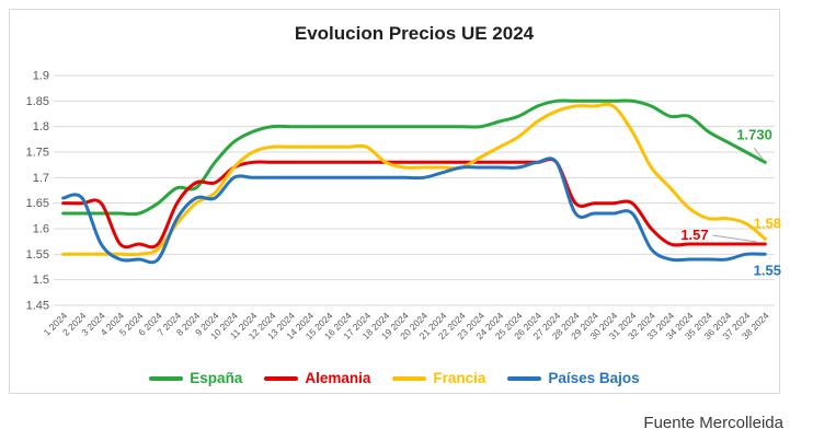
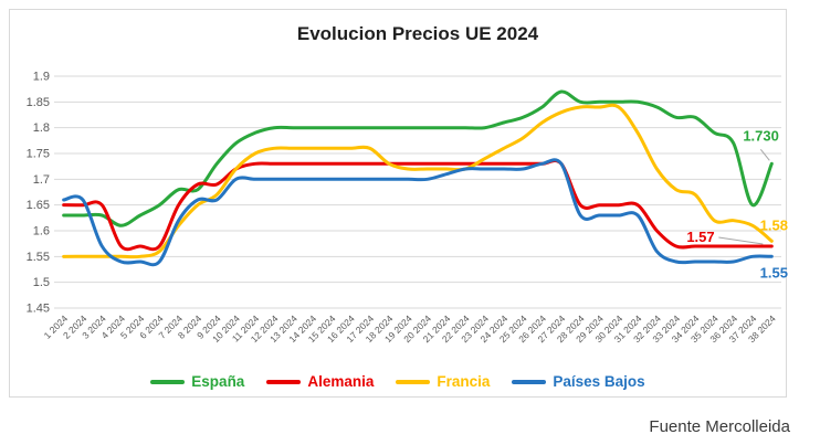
España/4 2024: 1.63 -> 1.61
España/27 2024: 1.85 -> 1.87
Francia/34 2024: 1.64 -> 1.67
España/37 2024: 1.75 -> 1.65
